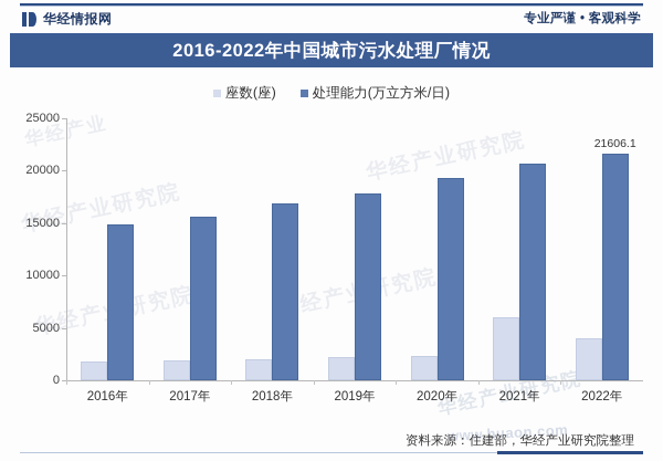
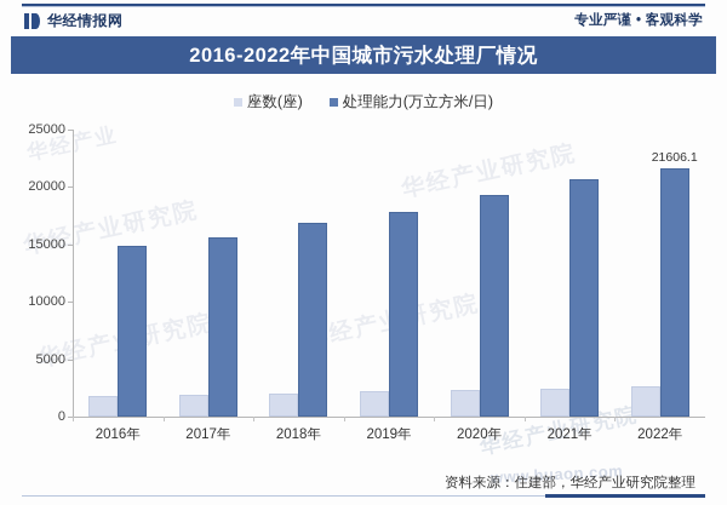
座数(座)/2021年: 6000 -> 2000
座数(座)/2022年: 4000 -> 3000
